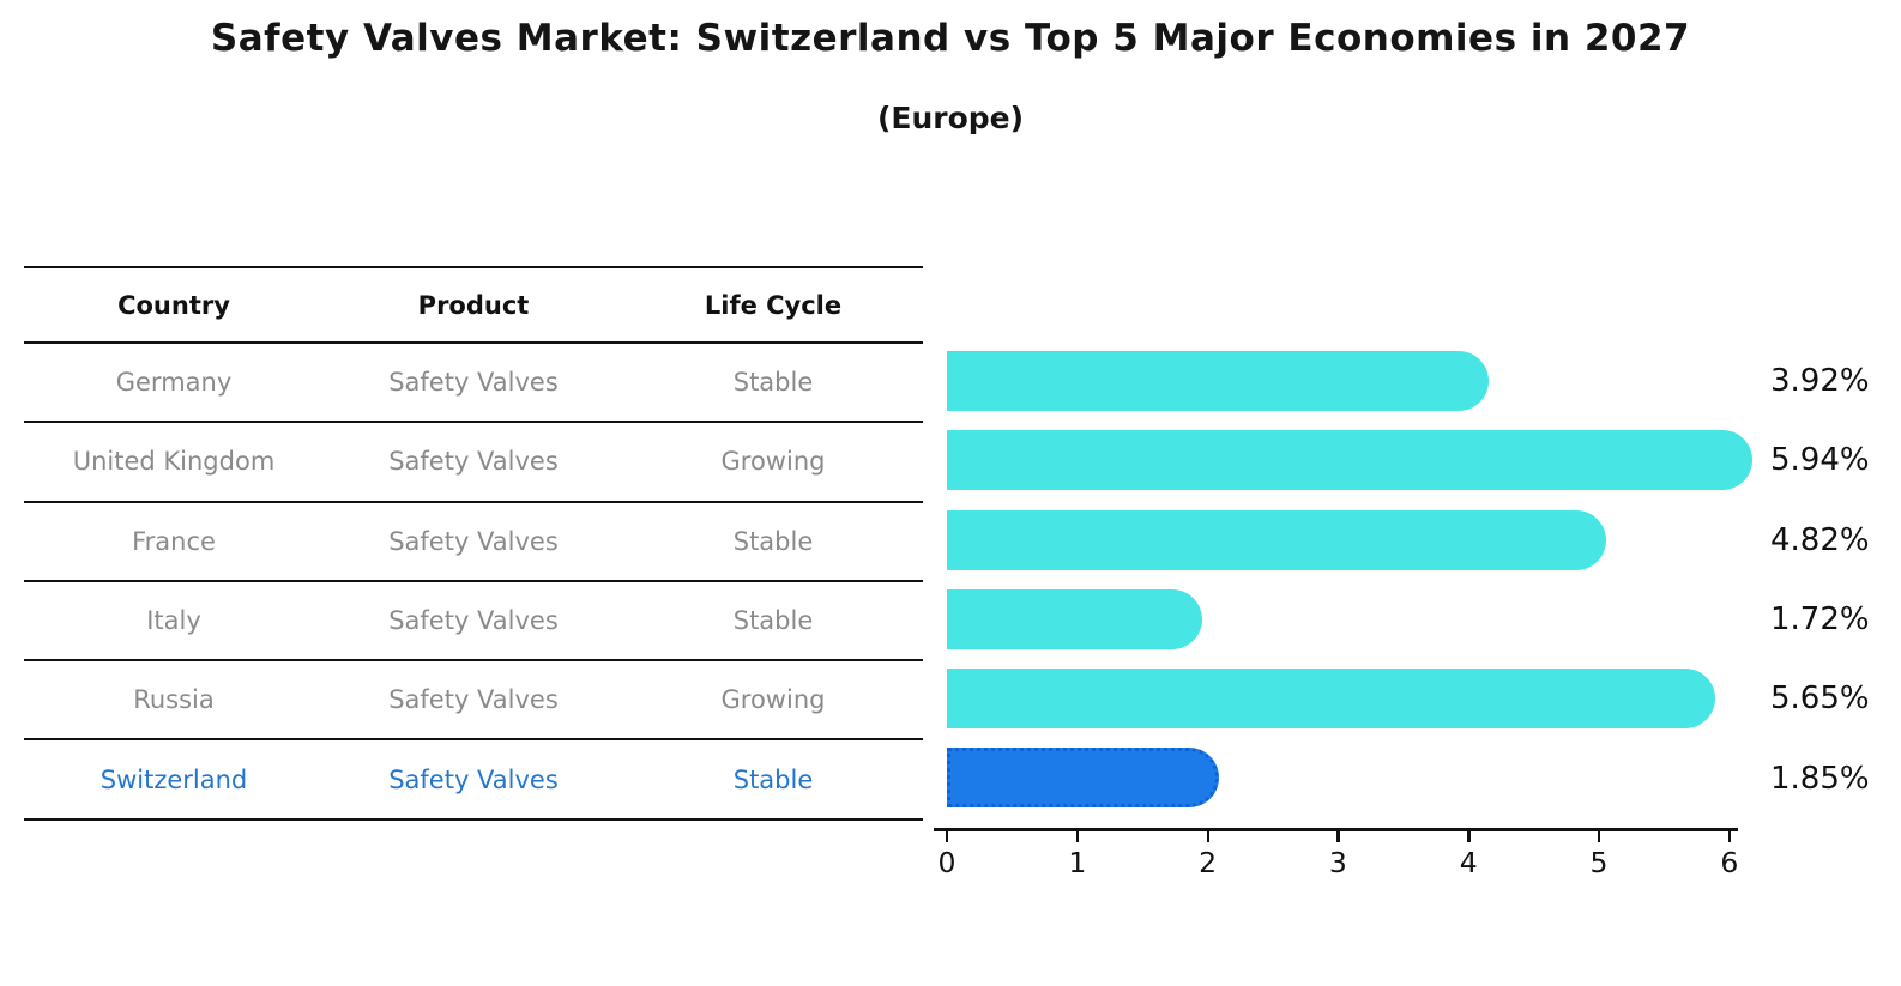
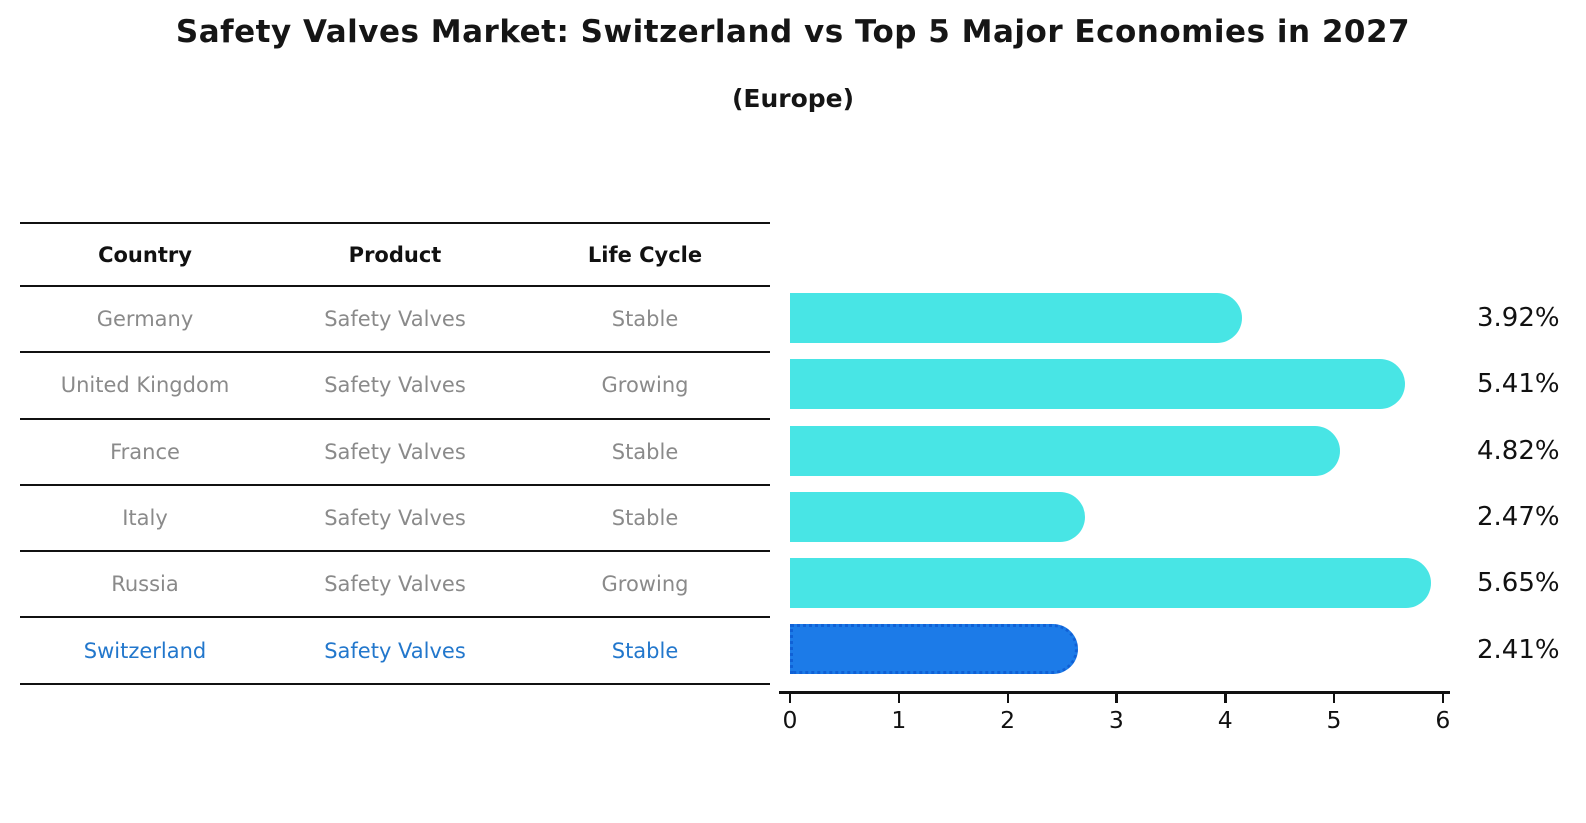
United Kingdom: 5.94% -> 5.41%
Italy: 1.72% -> 2.47%
Switzerland: 1.85% -> 2.41%
